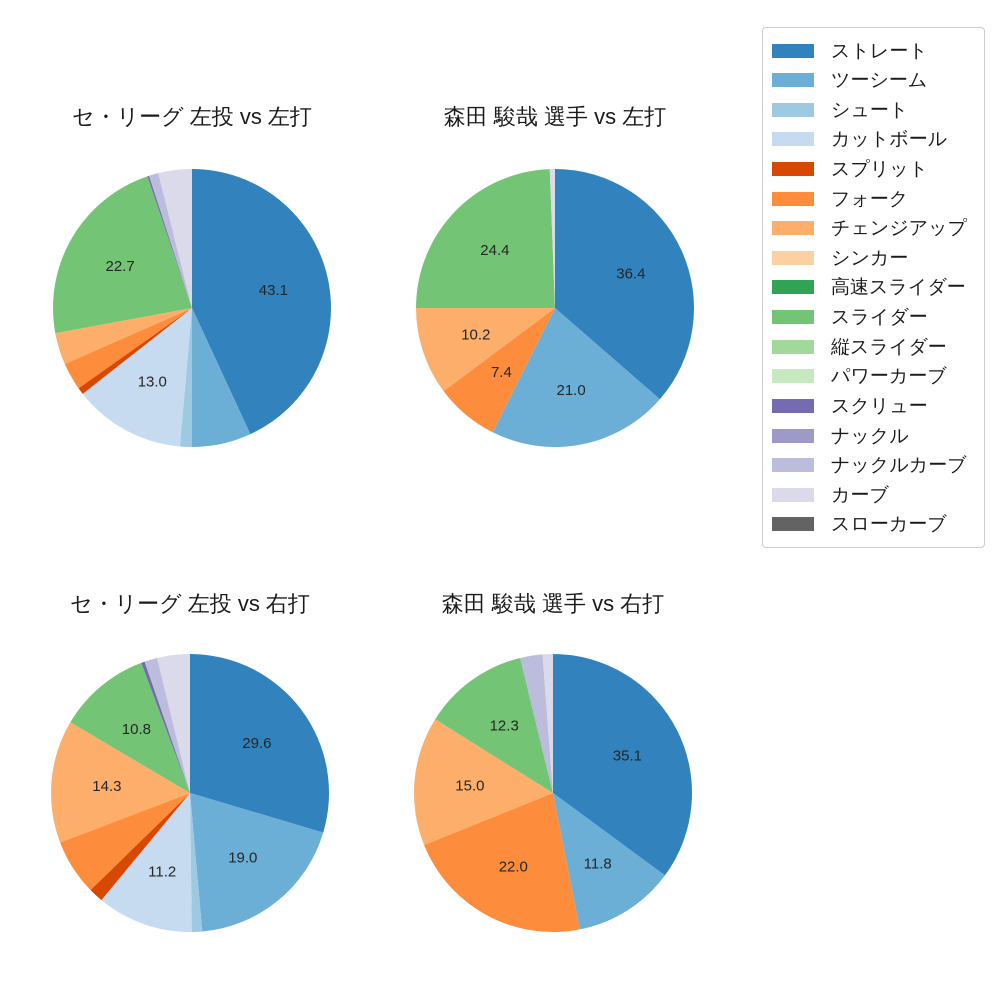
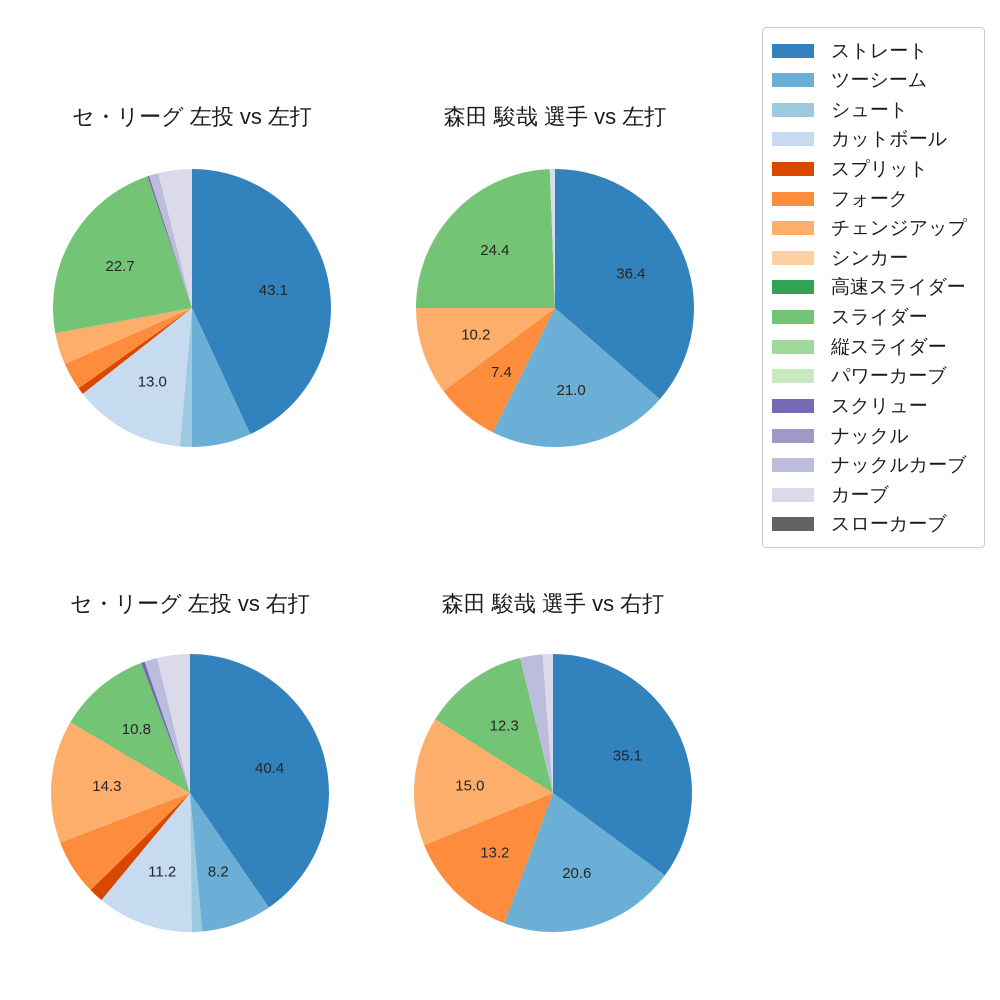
セ・リーグ 左投 vs 右打/ストレート: 29.6 -> 40.4
セ・リーグ 左投 vs 右打/ツーシーム: 19.0 -> 8.2
森田 駿哉 選手 vs 右打/ツーシーム: 11.8 -> 20.6
森田 駿哉 選手 vs 右打/フォーク: 22.0 -> 13.2
